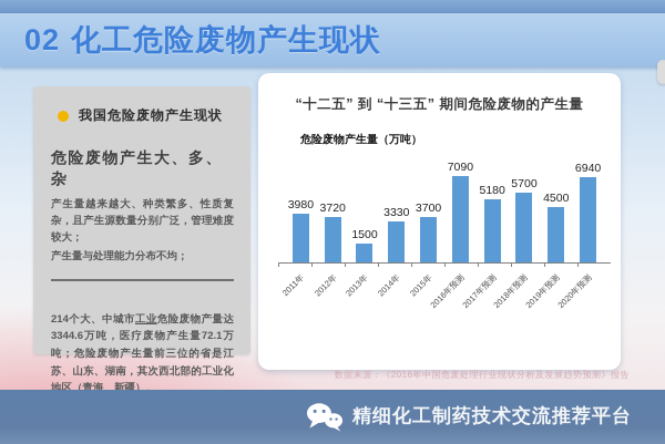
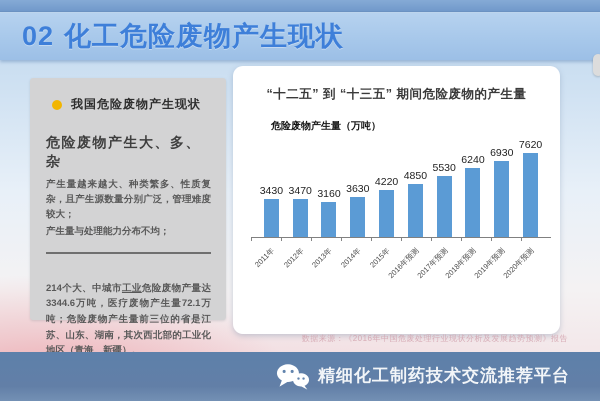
2011年: 3980 -> 3430
2012年: 3720 -> 3470
2013年: 1500 -> 3160
2014年: 3330 -> 3630
2015年: 3700 -> 4220
2016年预测: 7090 -> 4850
2017年预测: 5180 -> 5530
2018年预测: 5700 -> 6240
2019年预测: 4500 -> 6930
2020年预测: 6940 -> 7620
